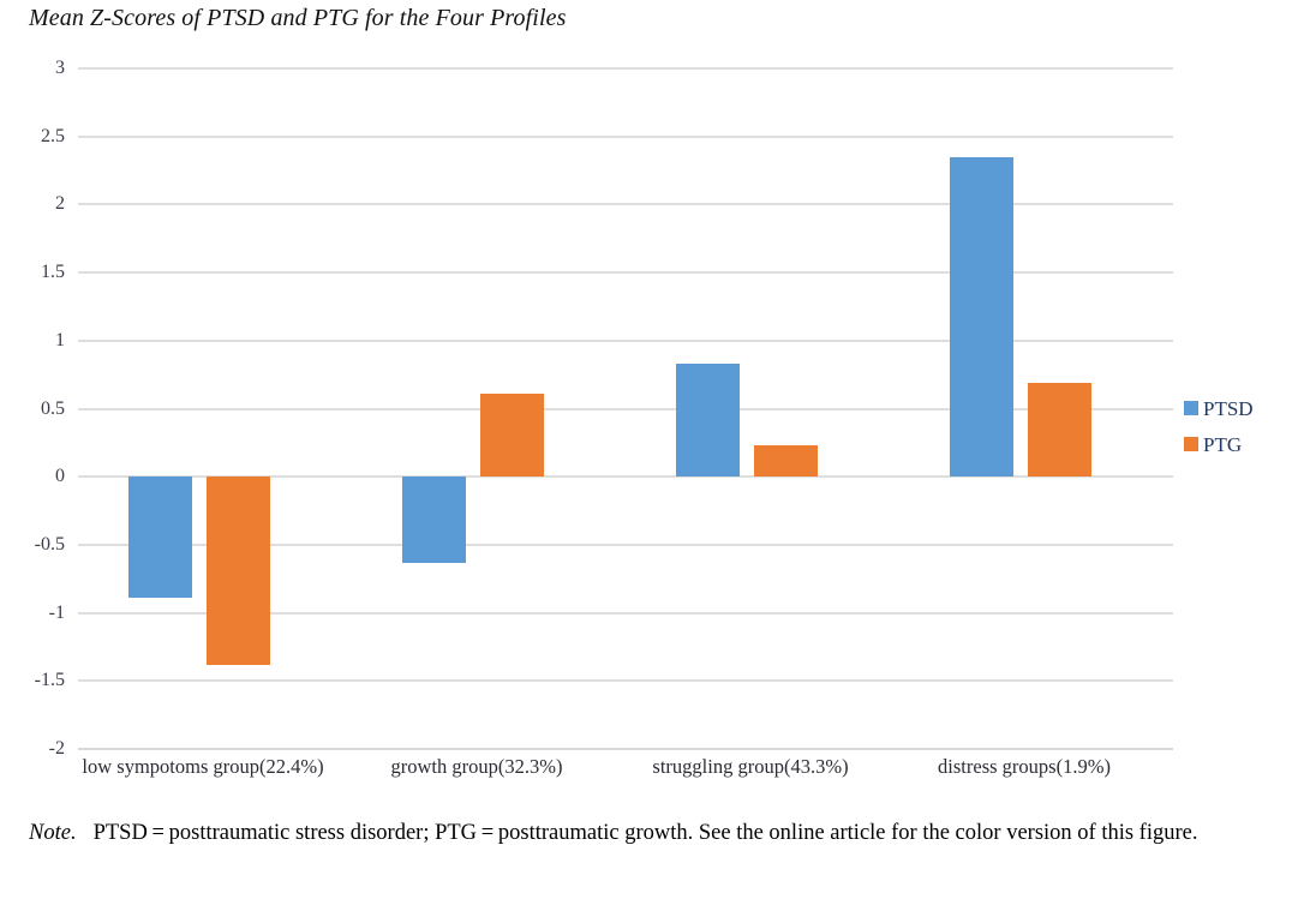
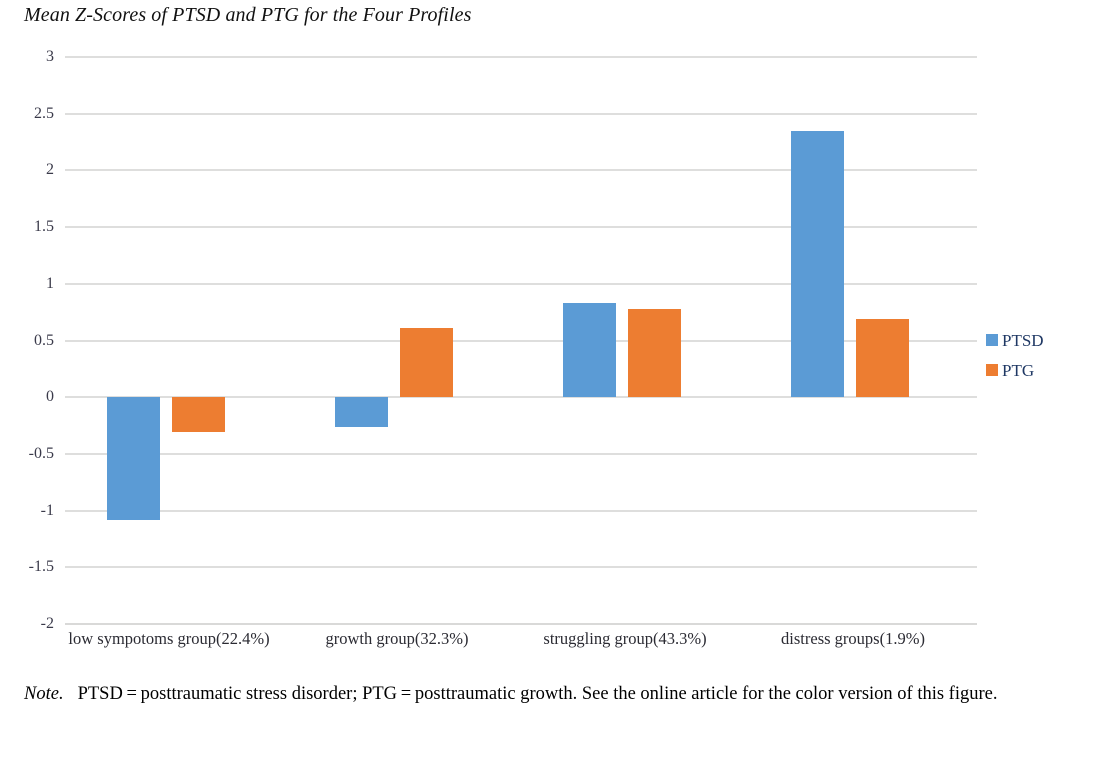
PTSD/low sympotoms group(22.4%): -0.89 -> -1.08
PTG/low sympotoms group(22.4%): -1.38 -> -0.31
PTSD/growth group(32.3%): -0.63 -> -0.26
PTG/struggling group(43.3%): 0.23 -> 0.78
